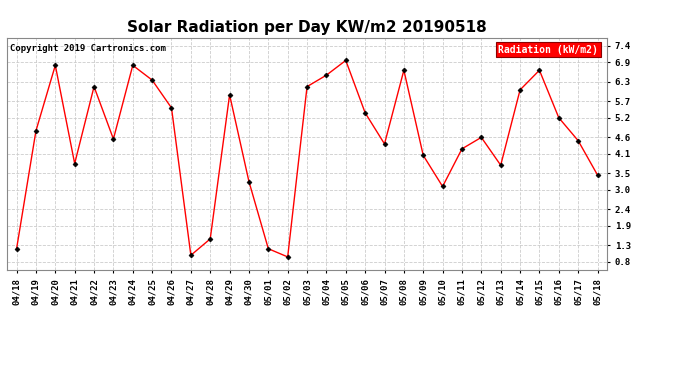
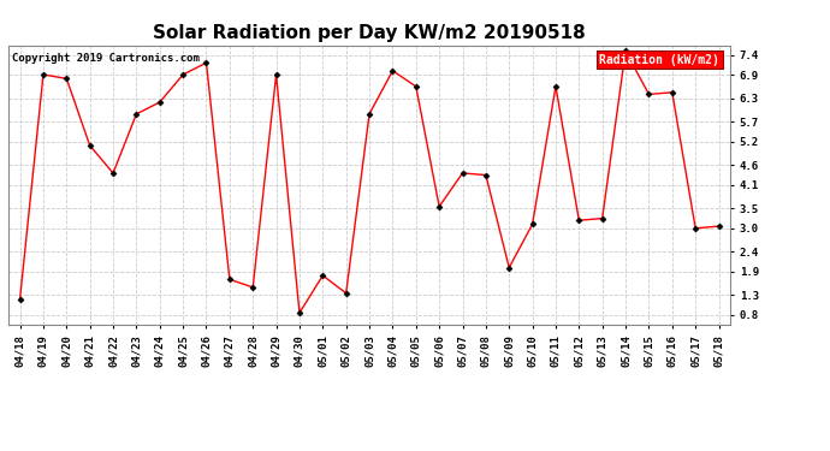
04/19: 4.80 -> 6.90
04/21: 3.80 -> 5.10
04/22: 6.15 -> 4.40
04/23: 4.55 -> 5.90
04/24: 6.80 -> 6.20
04/25: 6.35 -> 6.90
04/26: 5.50 -> 7.20
04/27: 1.00 -> 1.70
04/29: 5.90 -> 6.90
04/30: 3.25 -> 0.85
05/01: 1.20 -> 1.80
05/02: 0.95 -> 1.35
05/03: 6.15 -> 5.90
05/04: 6.50 -> 7.00
05/05: 6.95 -> 6.60
05/06: 5.35 -> 3.55
05/08: 6.65 -> 4.35
05/09: 4.05 -> 2.00
05/11: 4.25 -> 6.60
05/12: 4.60 -> 3.20
05/13: 3.75 -> 3.25
05/14: 6.05 -> 7.50
05/15: 6.65 -> 6.40
05/16: 5.20 -> 6.45
05/17: 4.50 -> 3.00
05/18: 3.45 -> 3.05
